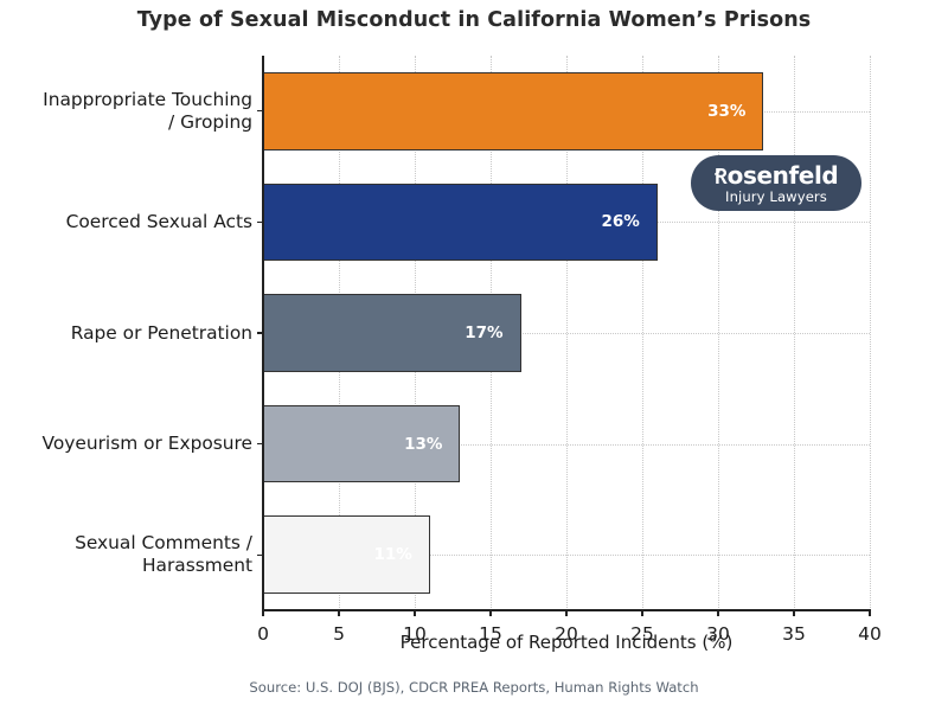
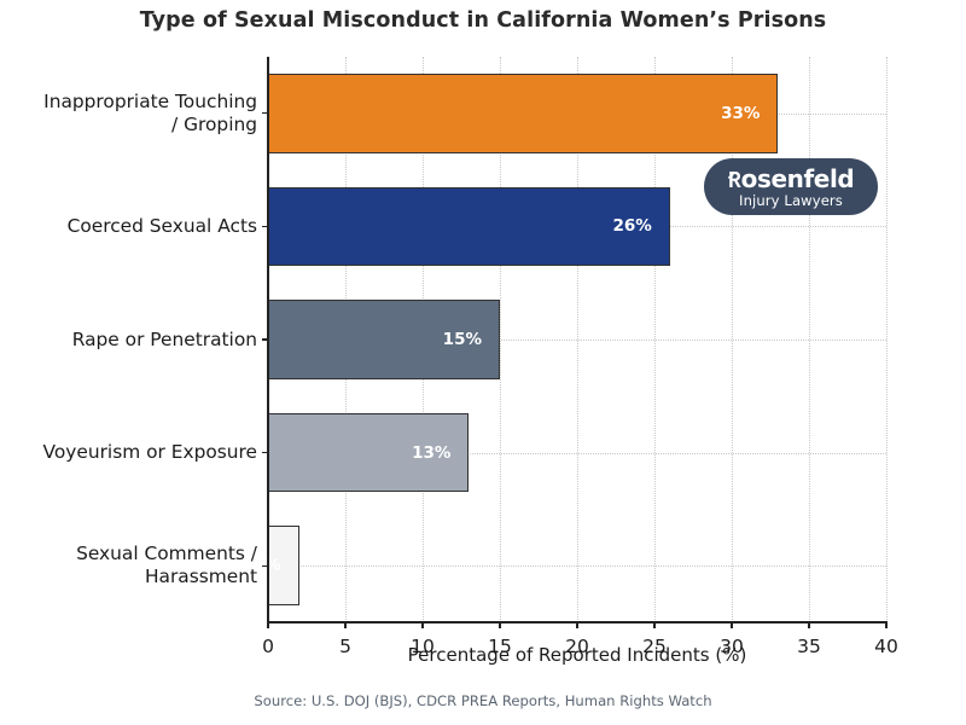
Sexual Comments / Harassment: 11% -> 2%
Rape or Penetration: 17% -> 15%
